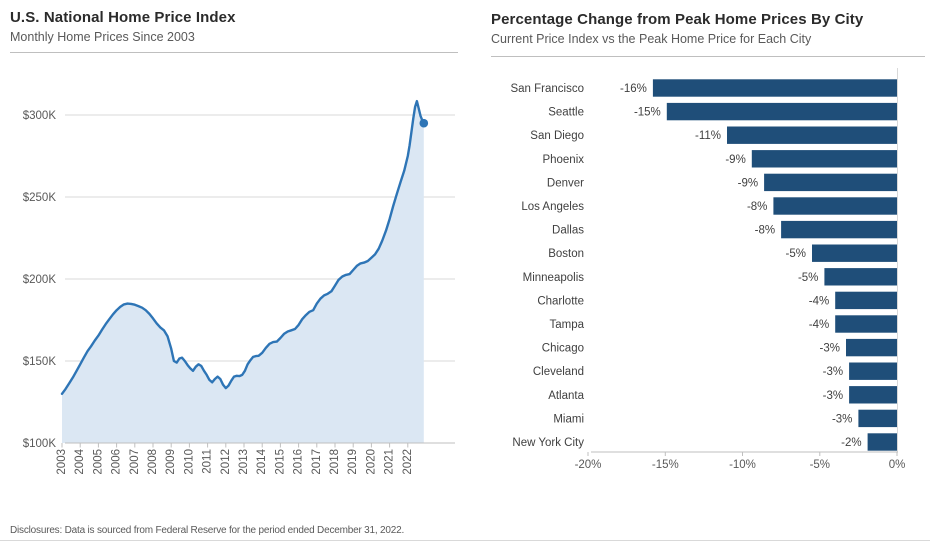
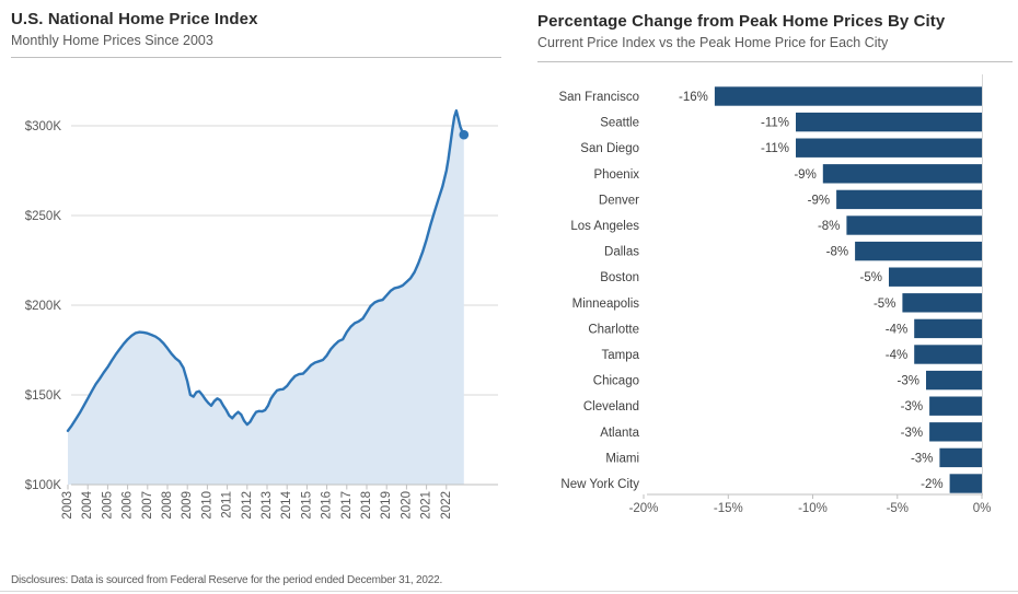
Percentage Change from Peak Home Prices By City/Seattle: -15% -> -11%
